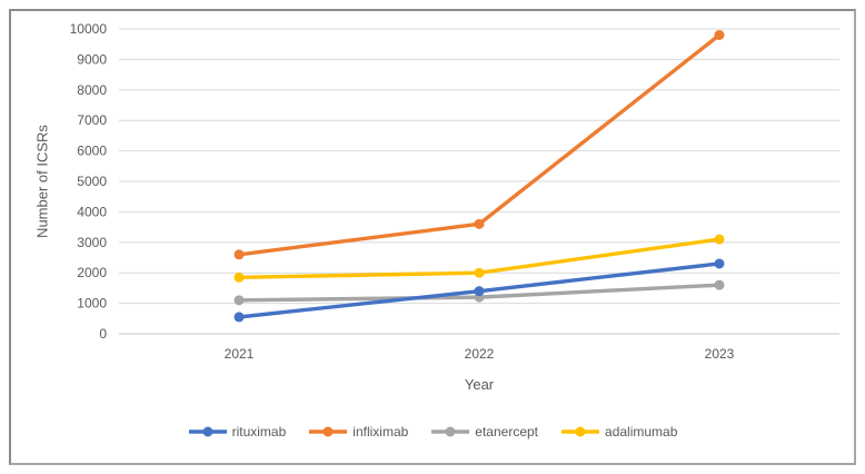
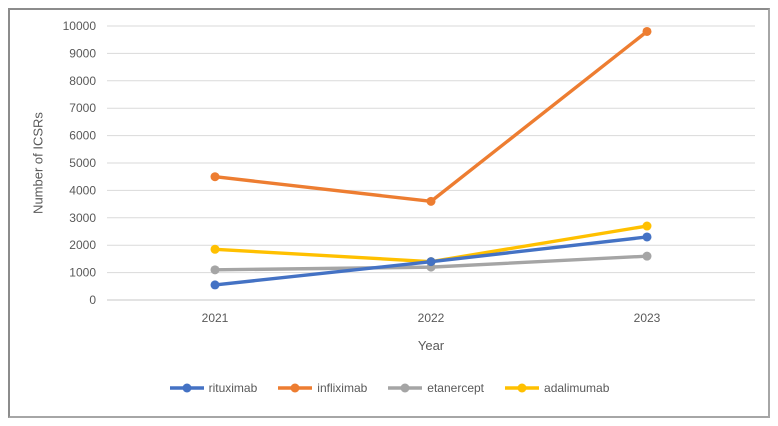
infliximab/2021: 2600 -> 4500
adalimumab/2022: 2000 -> 1400
adalimumab/2023: 3100 -> 2700
